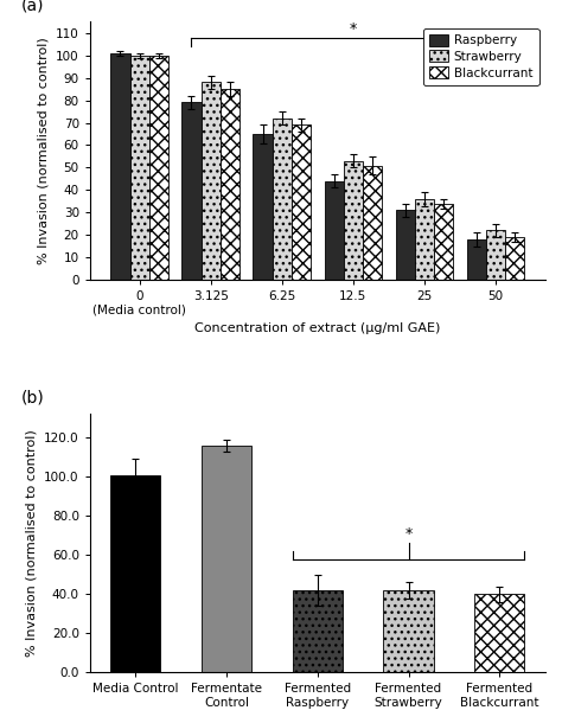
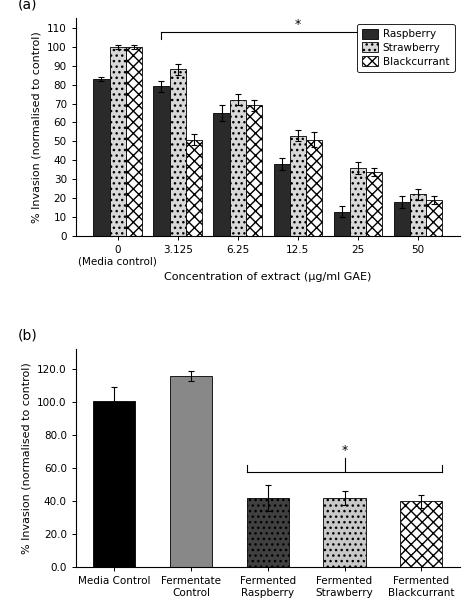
Raspberry/0 (Media control): 101 -> 83
Blackcurrant/3.125: 85 -> 51
Raspberry/12.5: 44 -> 38
Raspberry/25: 31 -> 13
